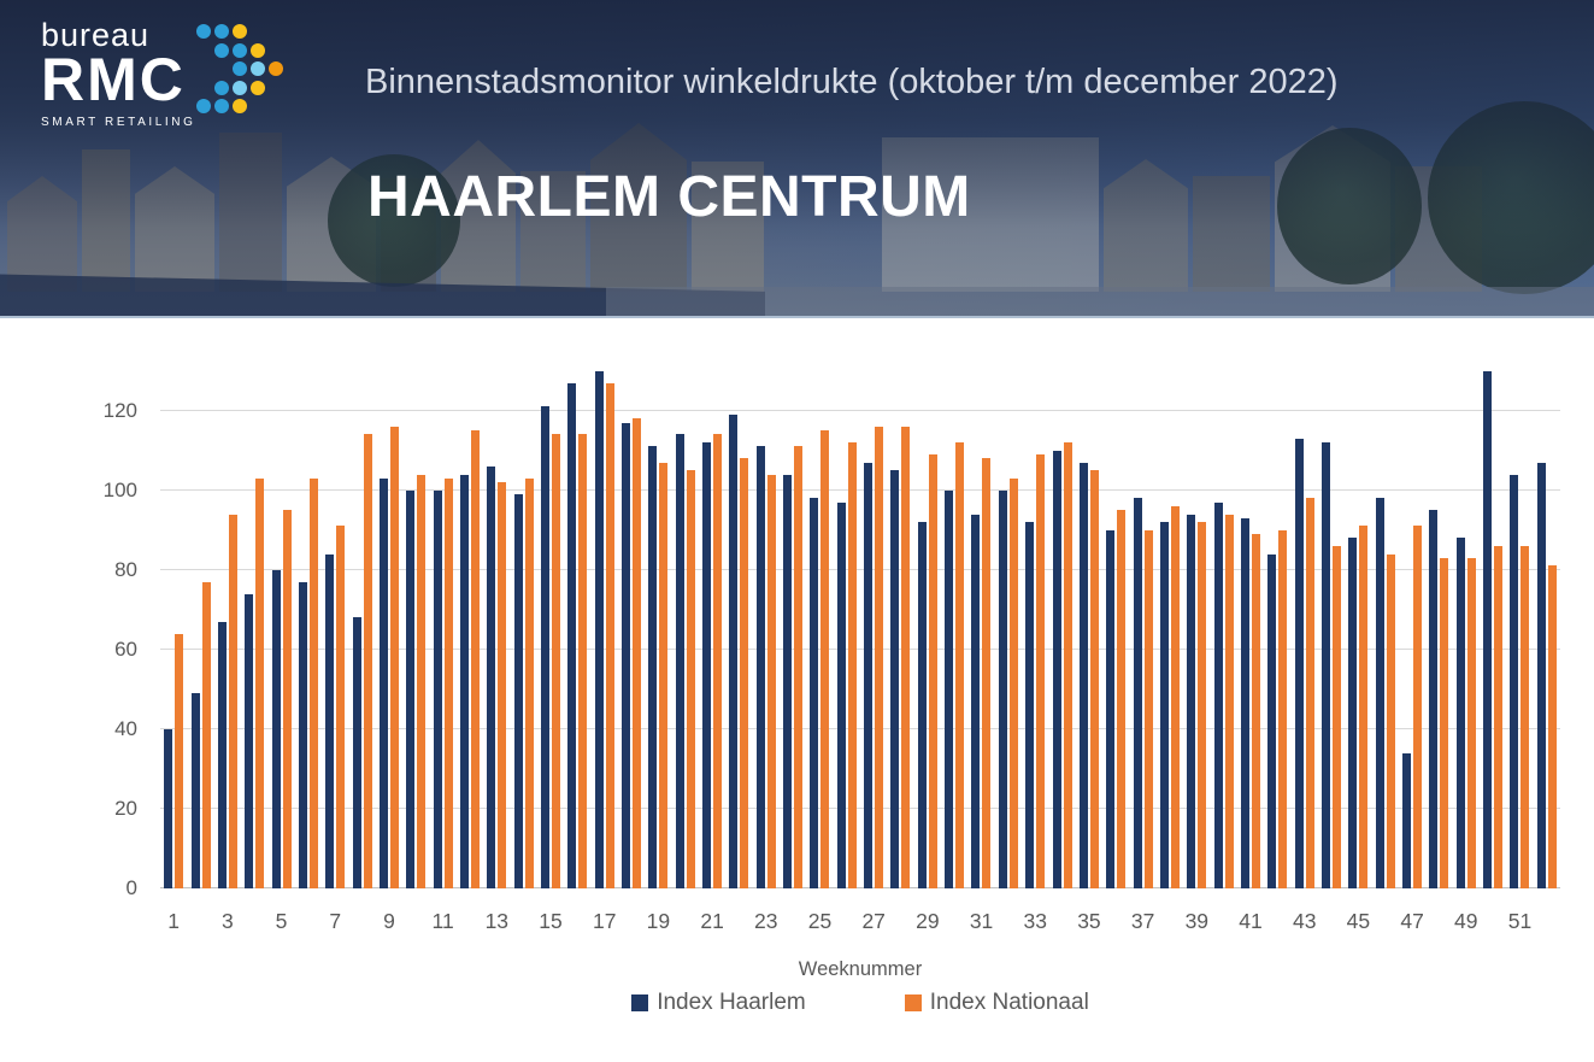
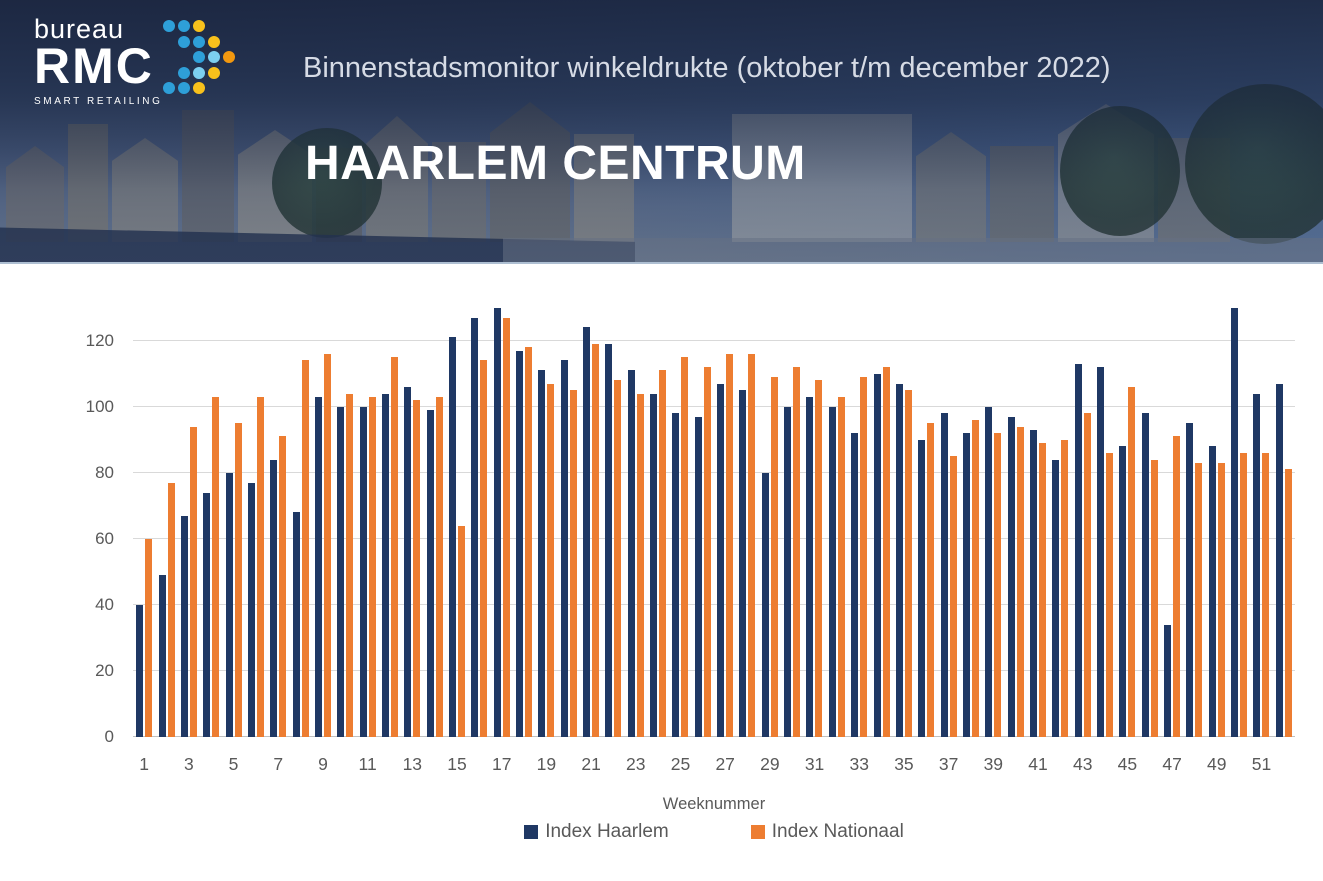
Index Nationaal/1: 64 -> 60
Index Nationaal/15: 114 -> 64
Index Haarlem/21: 112 -> 124
Index Nationaal/21: 114 -> 119
Index Haarlem/29: 92 -> 80
Index Haarlem/31: 94 -> 103
Index Nationaal/37: 90 -> 85
Index Haarlem/39: 94 -> 100
Index Nationaal/45: 91 -> 106
